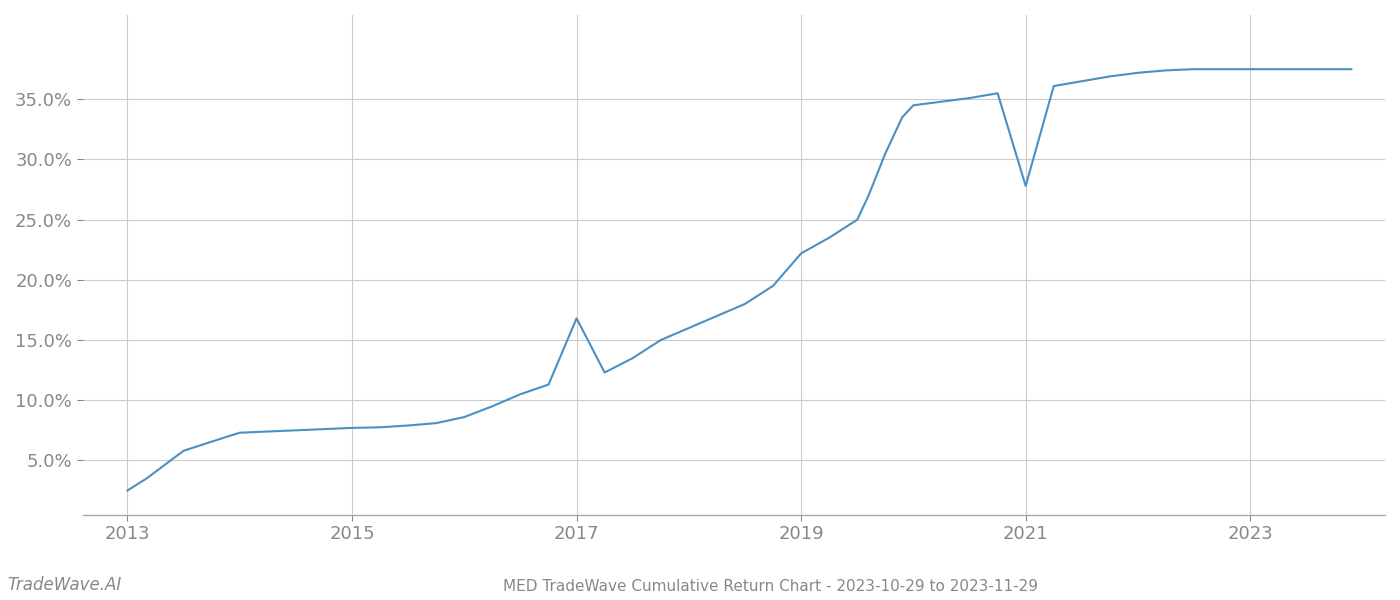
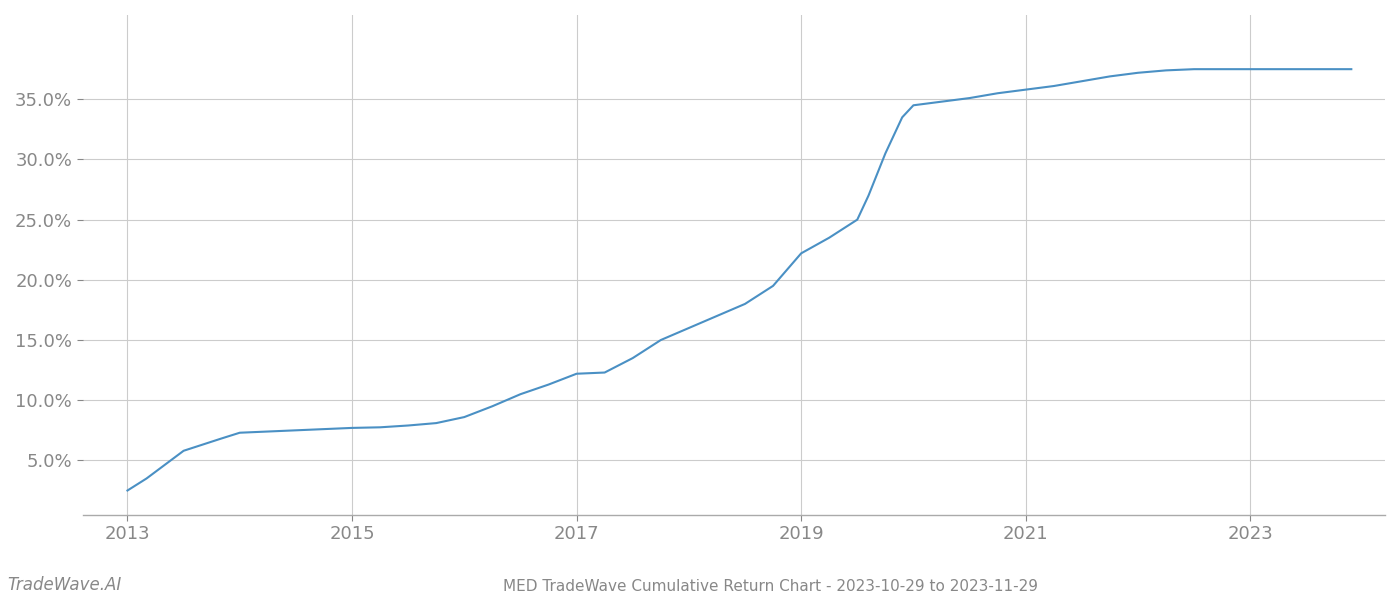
2017: 16.8% -> 12.2%
2021: 27.8% -> 35.8%
